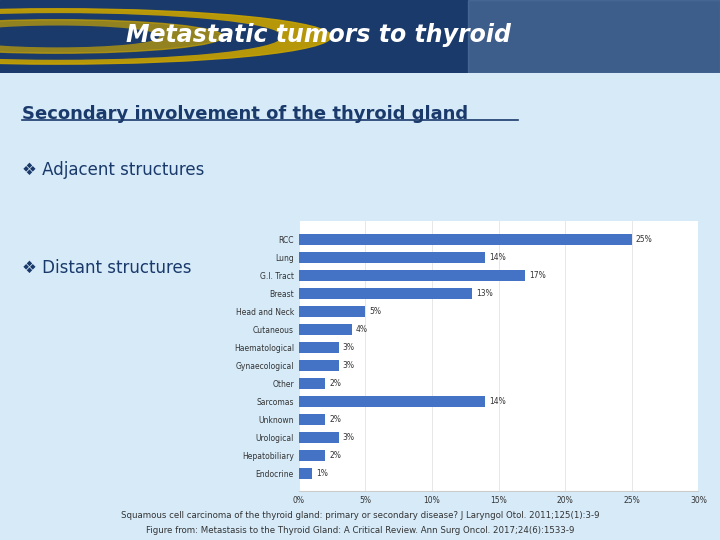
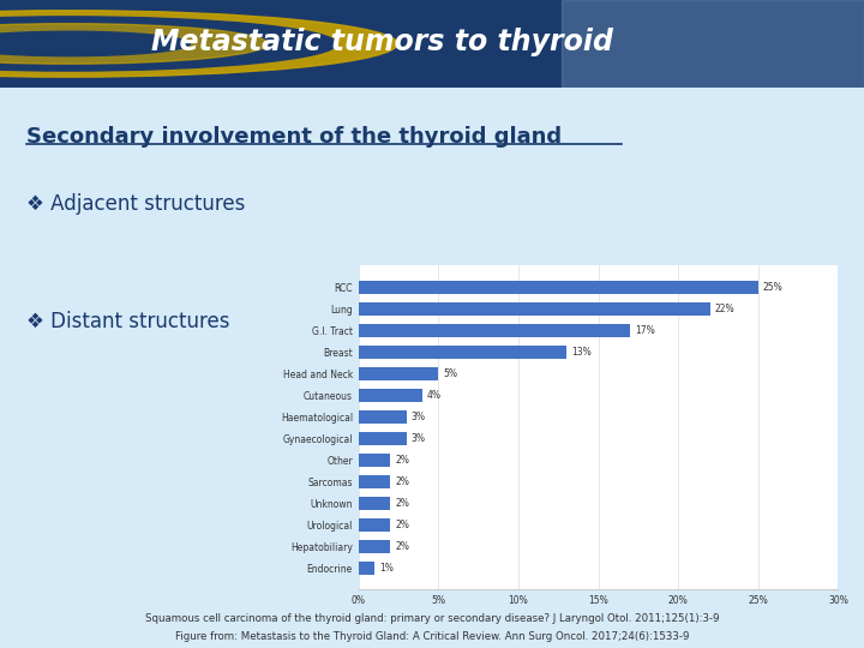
Lung: 14% -> 22%
Sarcomas: 14% -> 2%
Urological: 3% -> 2%
